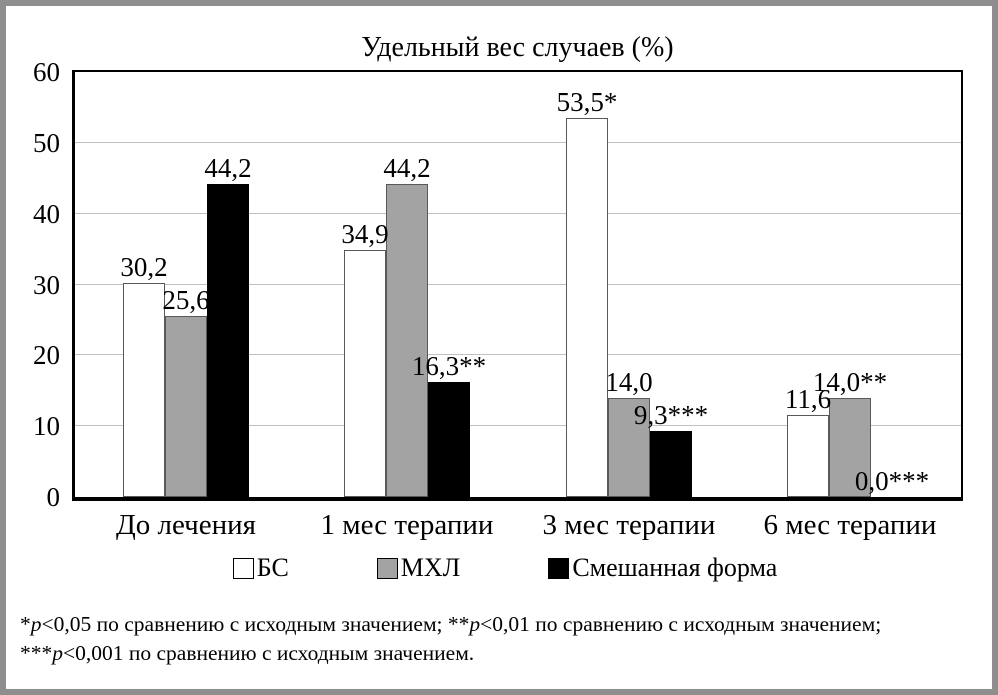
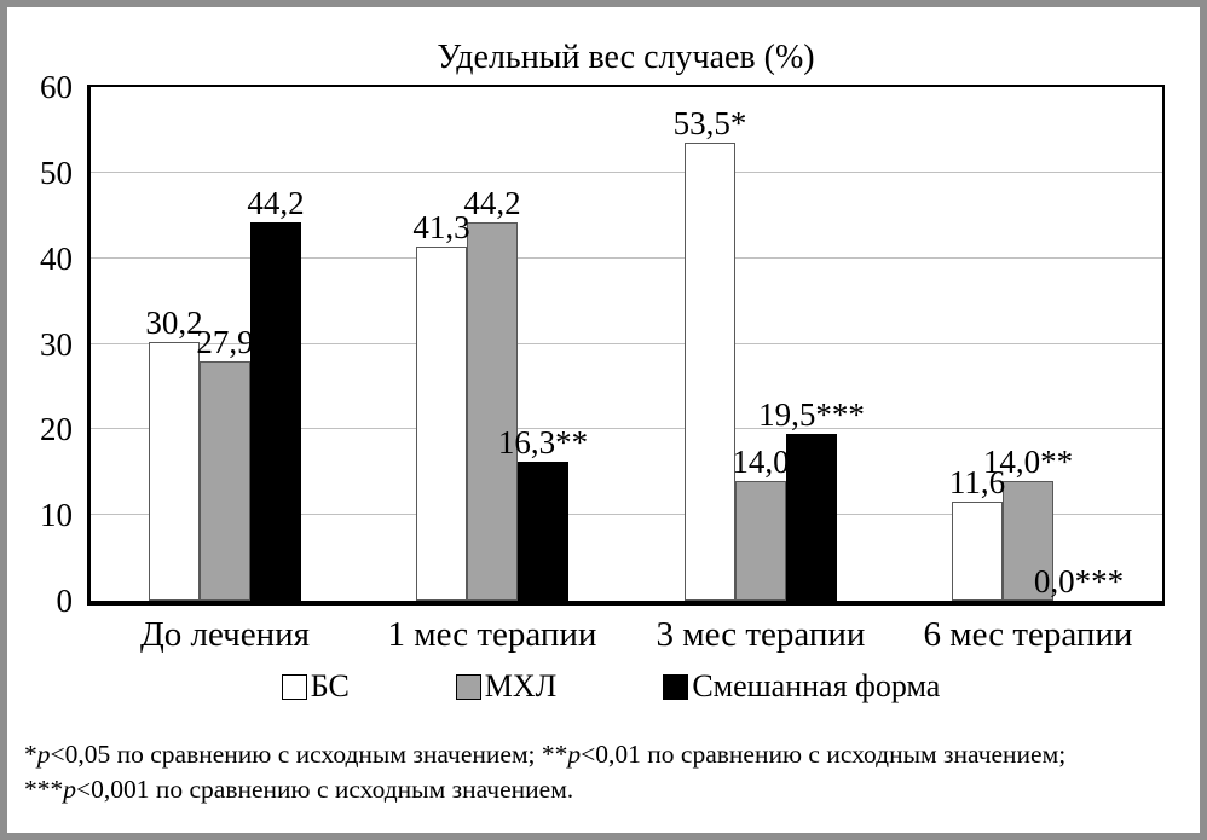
МХЛ/До лечения: 25,6 -> 27,9
БС/1 мес терапии: 34,9 -> 41,3
Смешанная форма/3 мес терапии: 9,3 -> 19,5
